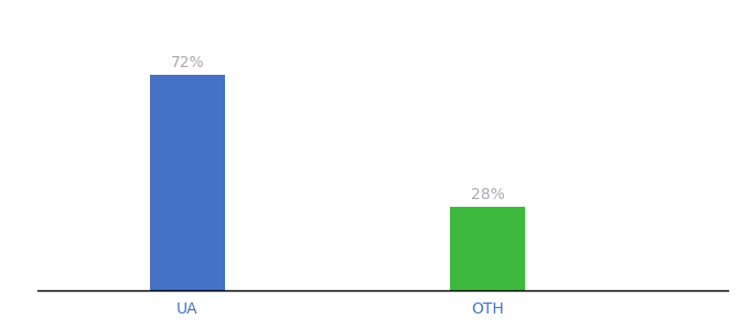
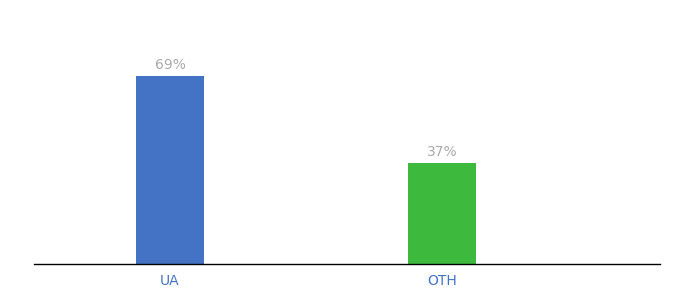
UA: 72% -> 69%
OTH: 28% -> 37%
